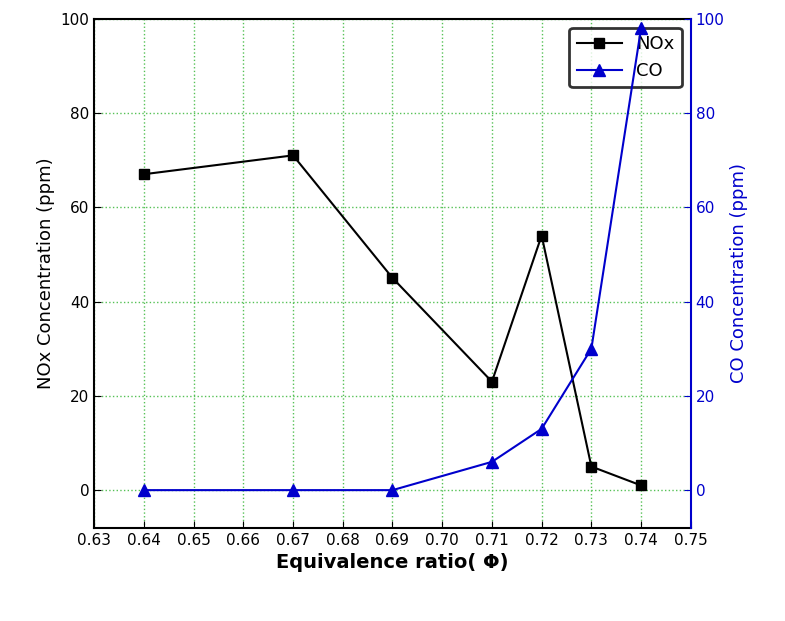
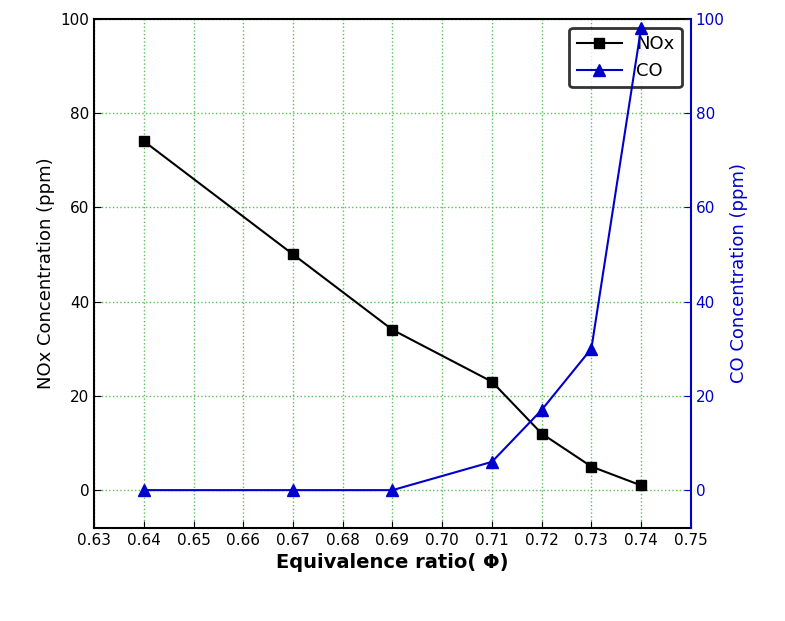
NOx/0.64: 67 -> 74
NOx/0.67: 71 -> 50
NOx/0.69: 45 -> 34
NOx/0.72: 54 -> 12
CO/0.72: 13 -> 17
